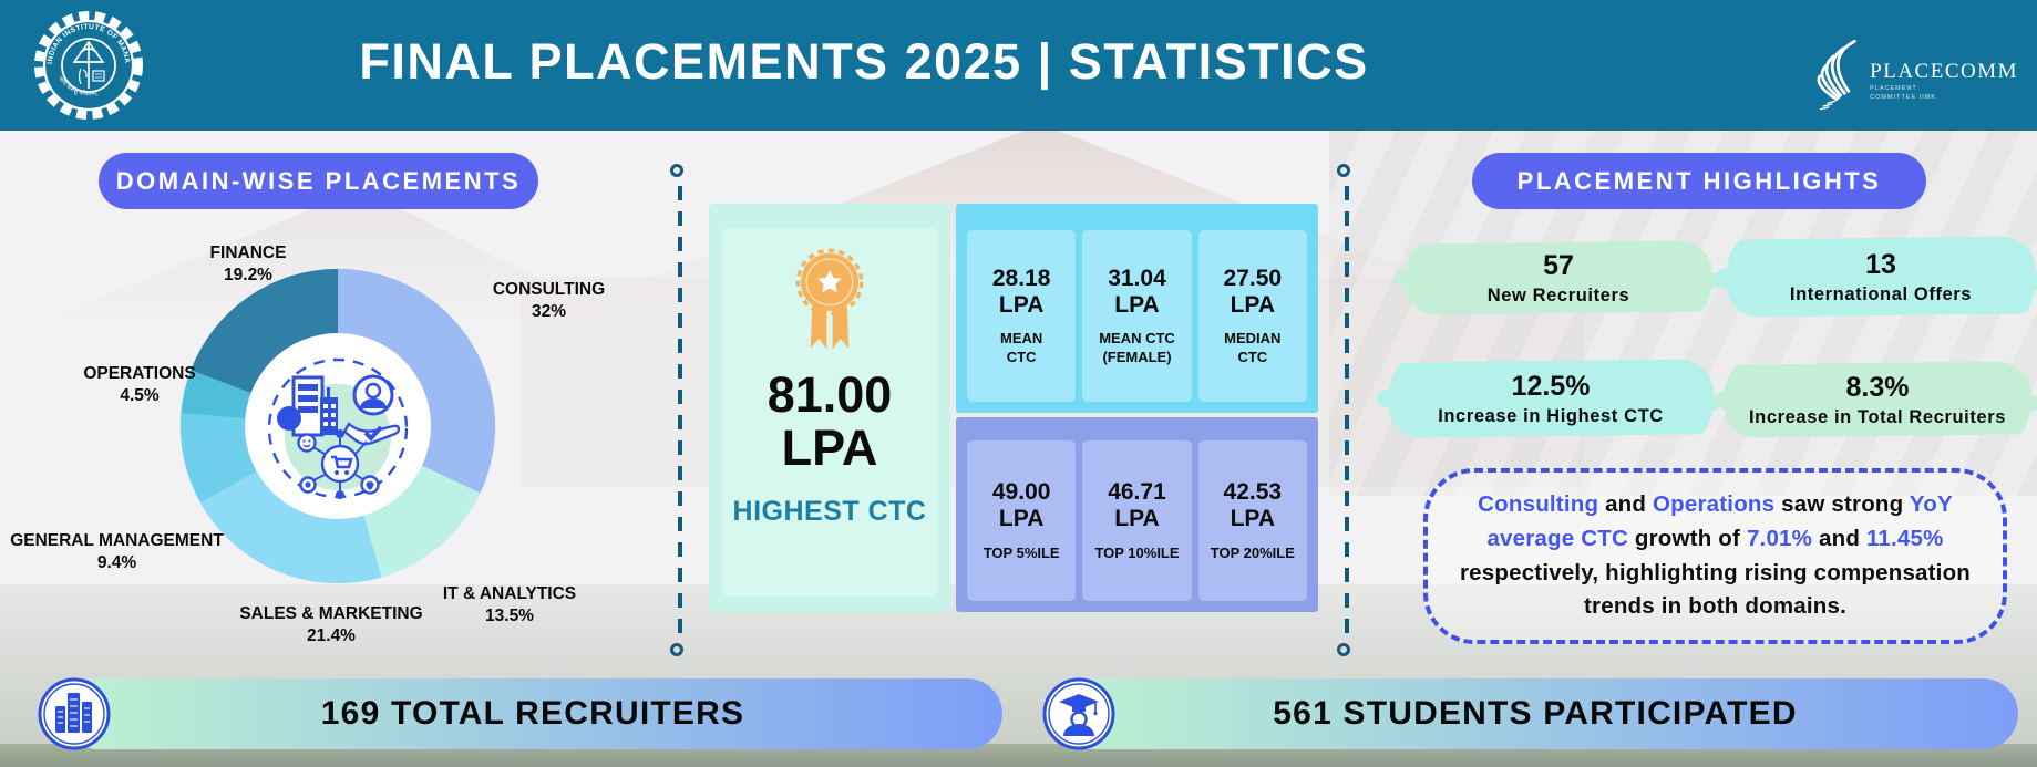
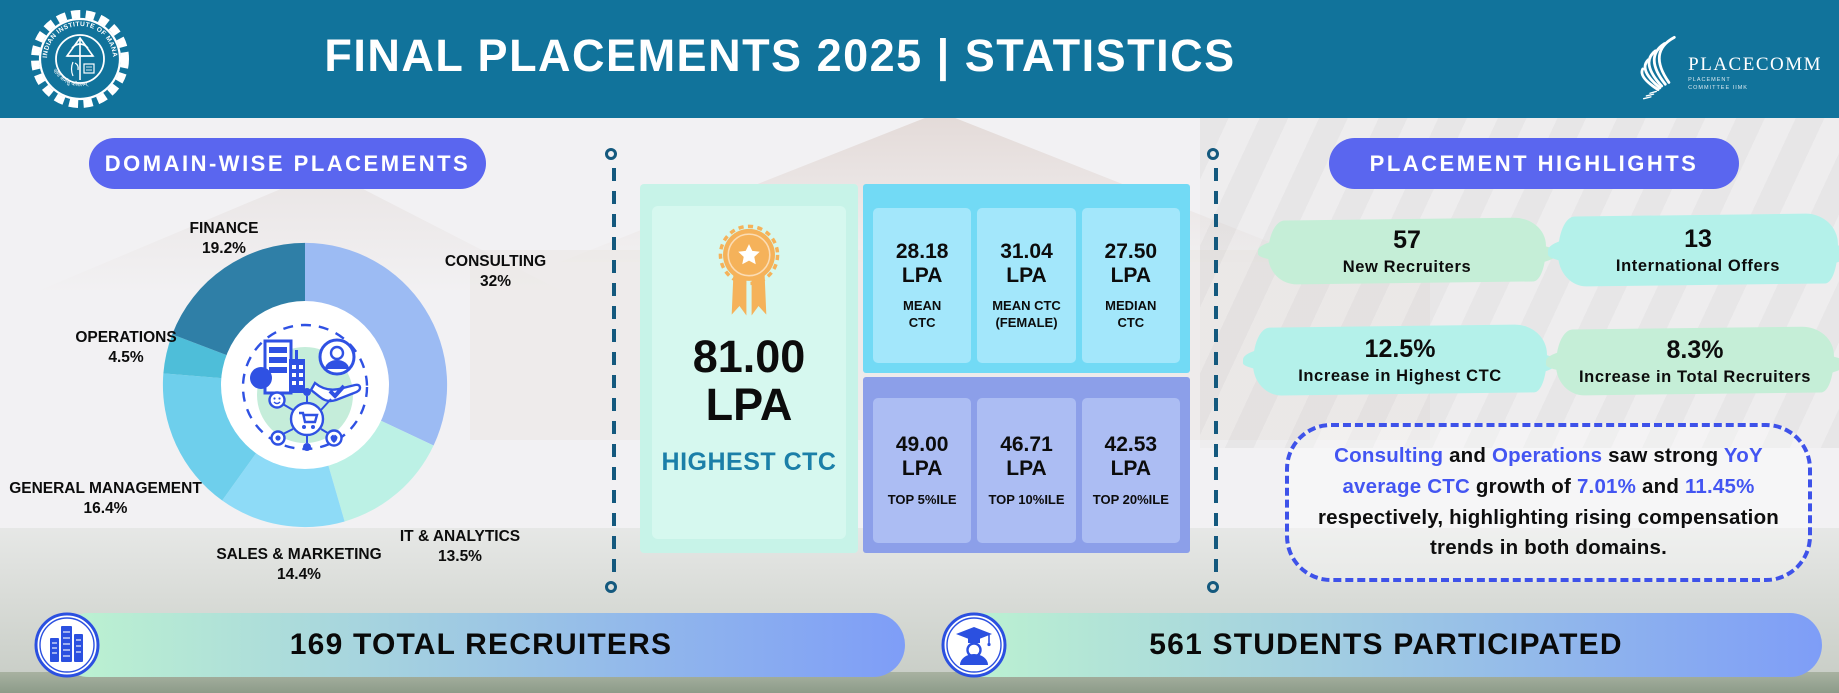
SALES & MARKETING: 21.4% -> 14.4%
GENERAL MANAGEMENT: 9.4% -> 16.4%
